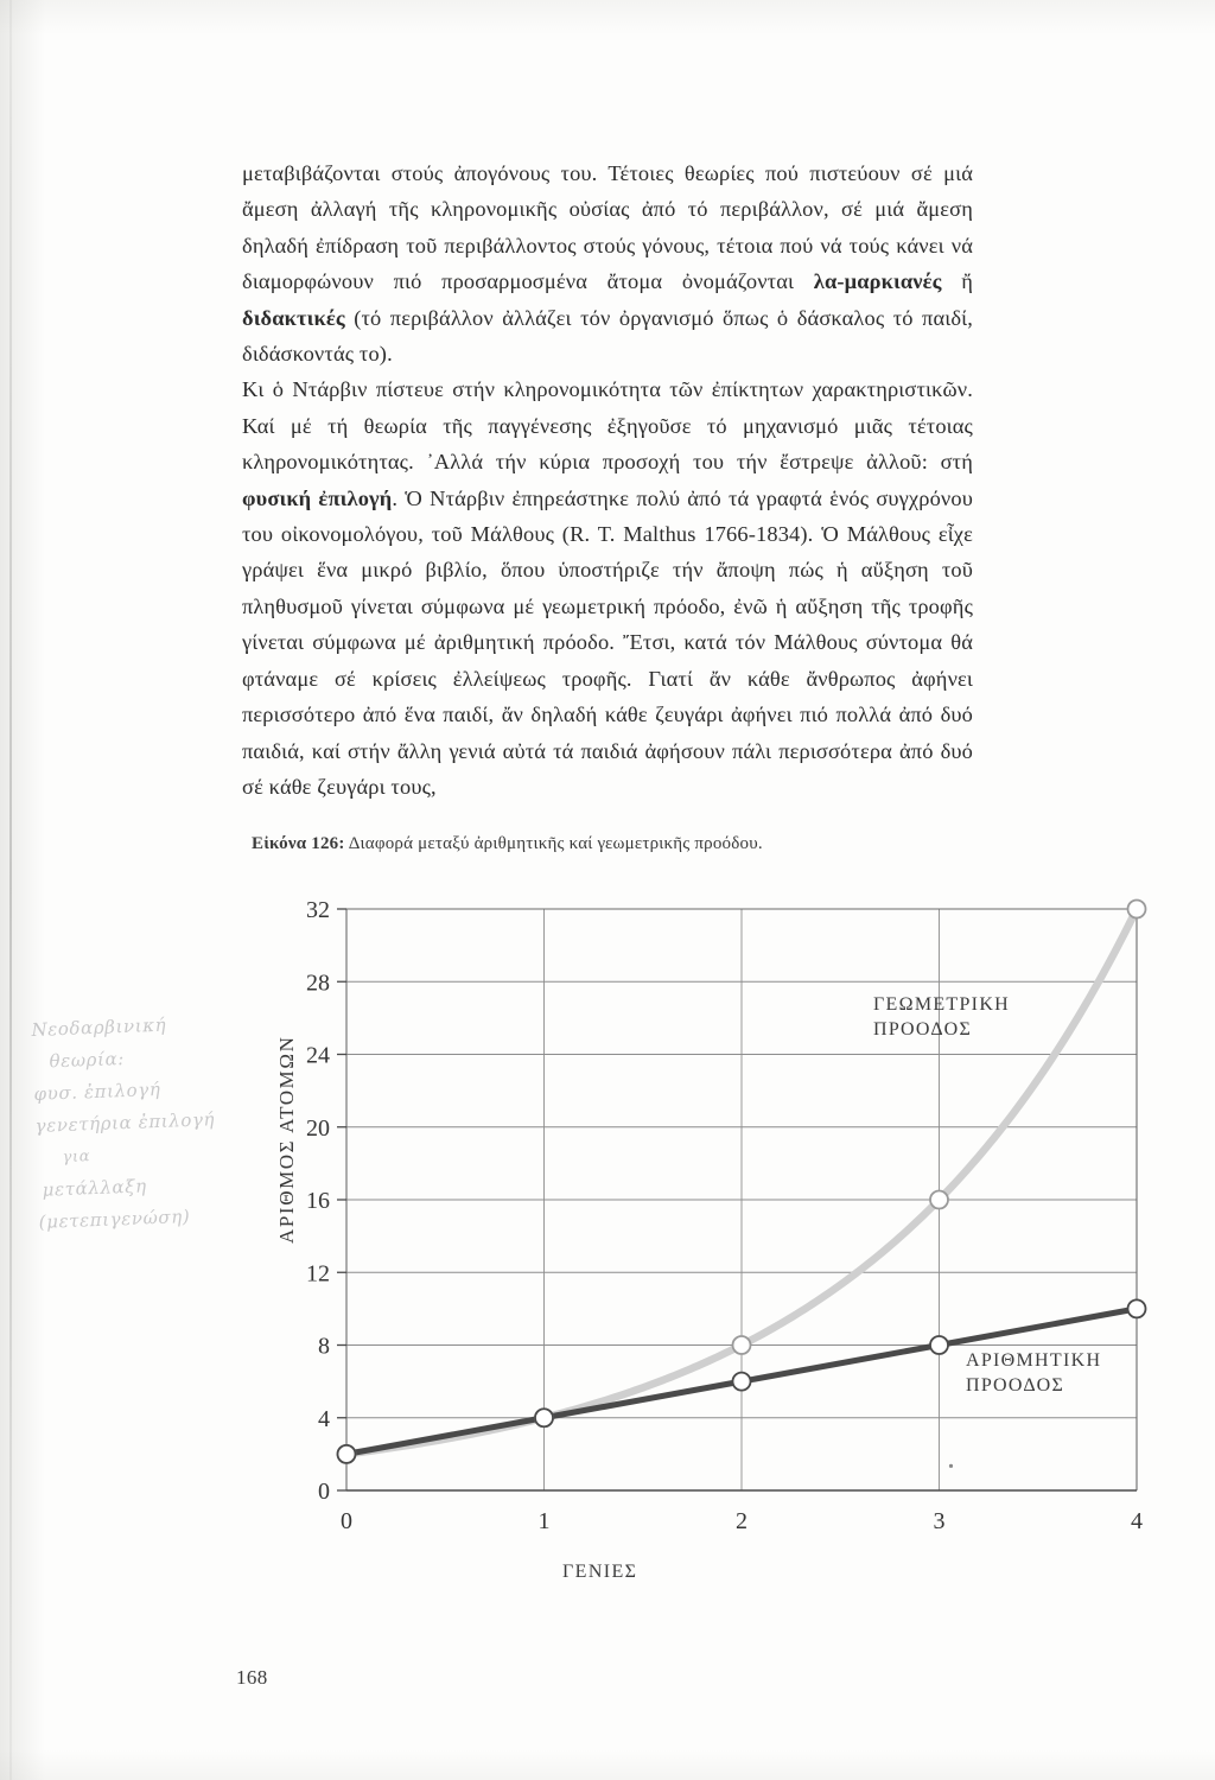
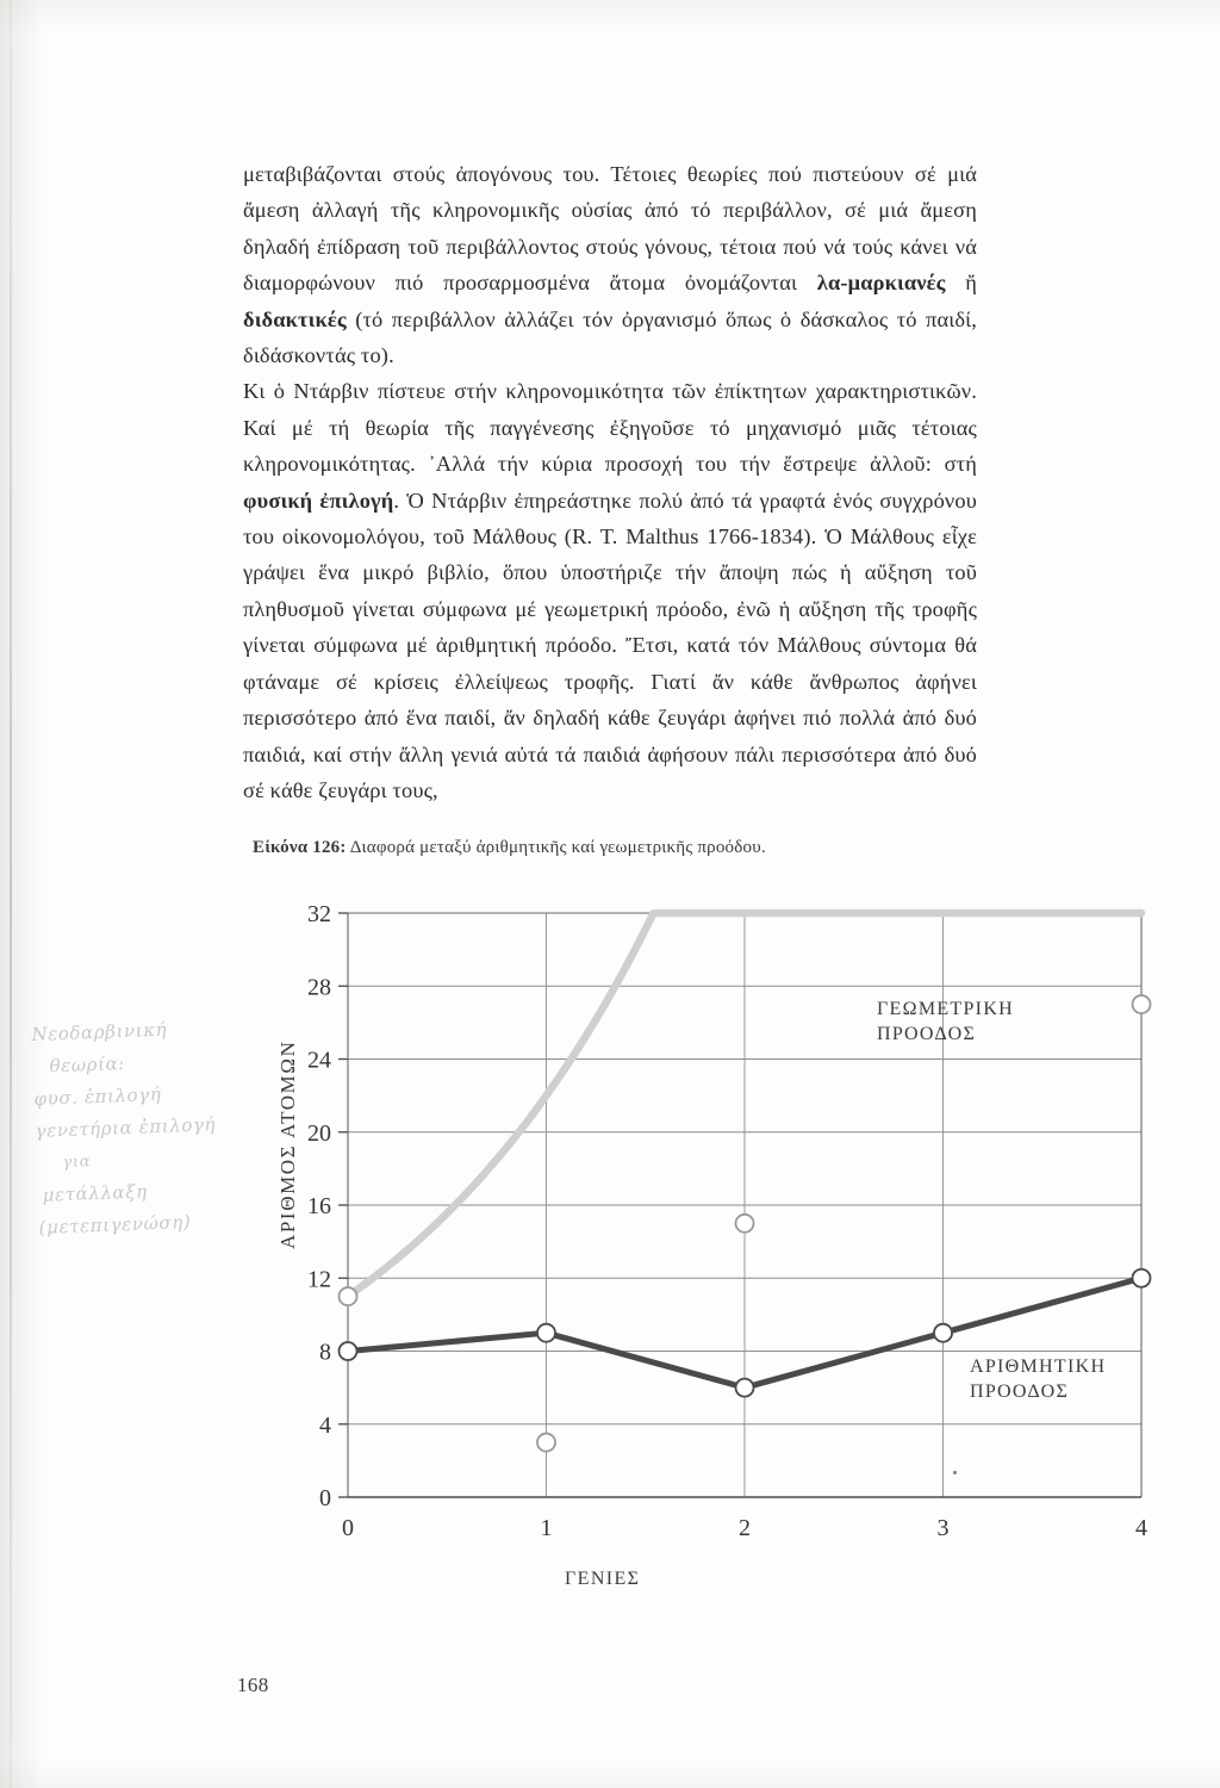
ΓΕΩΜΕΤΡΙΚΗ ΠΡΟΟΔΟΣ/0: 2 -> 11
ΑΡΙΘΜΗΤΙΚΗ ΠΡΟΟΔΟΣ/0: 2 -> 8
ΓΕΩΜΕΤΡΙΚΗ ΠΡΟΟΔΟΣ/1: 4 -> 3
ΑΡΙΘΜΗΤΙΚΗ ΠΡΟΟΔΟΣ/1: 4 -> 9
ΓΕΩΜΕΤΡΙΚΗ ΠΡΟΟΔΟΣ/2: 8 -> 15
ΓΕΩΜΕΤΡΙΚΗ ΠΡΟΟΔΟΣ/3: 16 -> 9
ΑΡΙΘΜΗΤΙΚΗ ΠΡΟΟΔΟΣ/3: 8 -> 9
ΓΕΩΜΕΤΡΙΚΗ ΠΡΟΟΔΟΣ/4: 32 -> 27
ΑΡΙΘΜΗΤΙΚΗ ΠΡΟΟΔΟΣ/4: 10 -> 12
